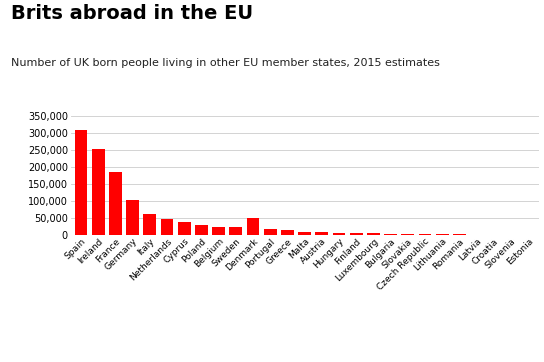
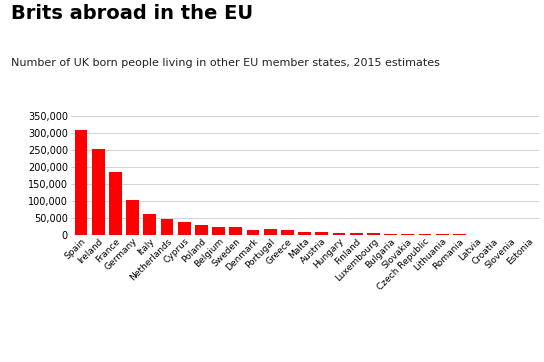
Denmark: 50,000 -> 16,000
